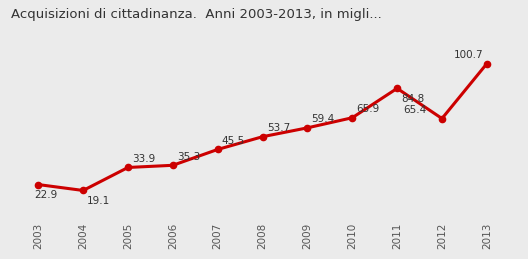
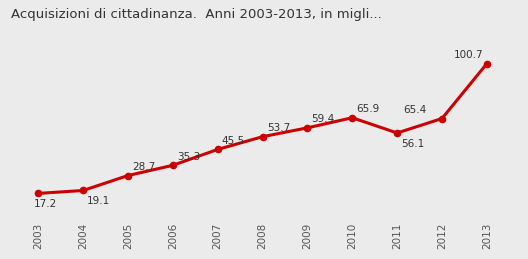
2003: 22.9 -> 17.2
2005: 33.9 -> 28.7
2011: 84.8 -> 56.1
